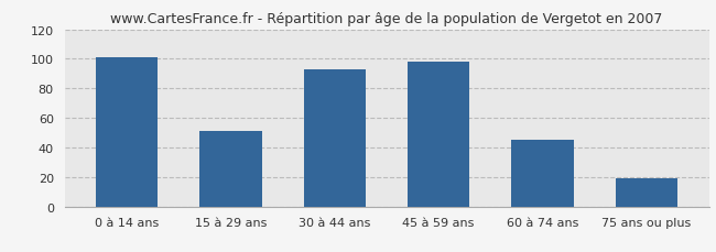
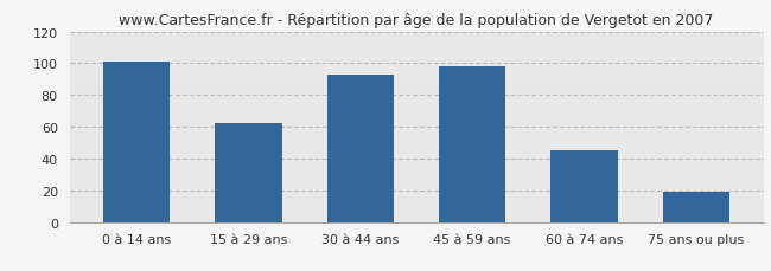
15 à 29 ans: 51 -> 62
